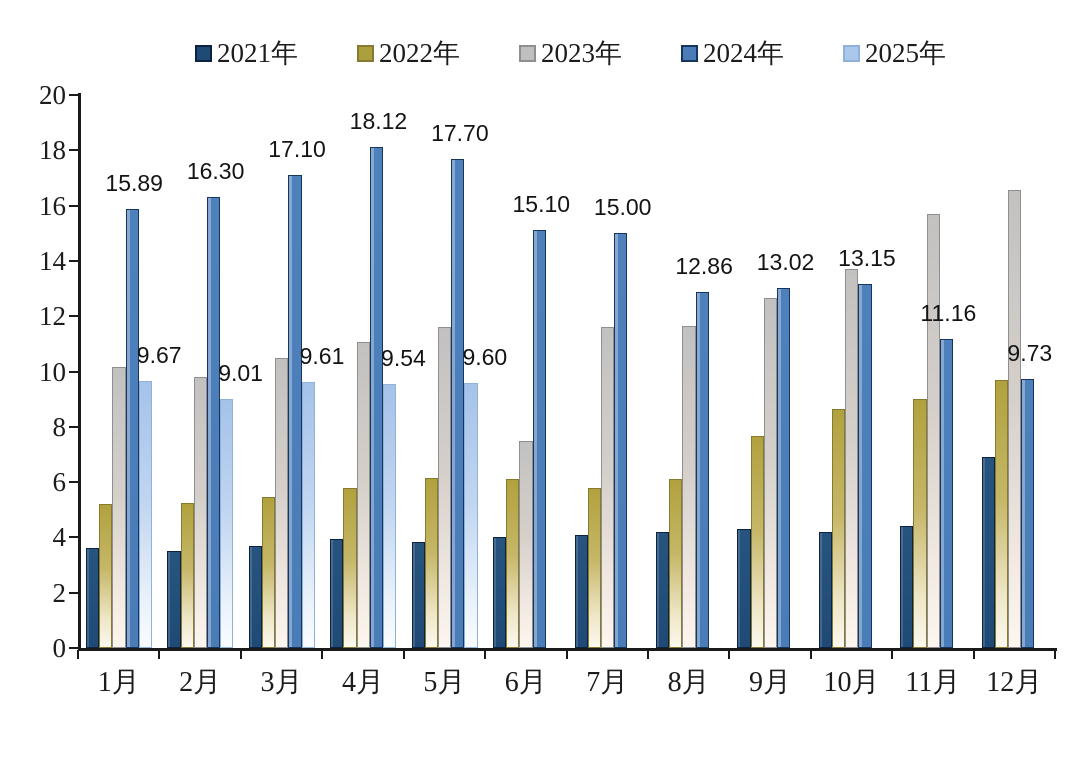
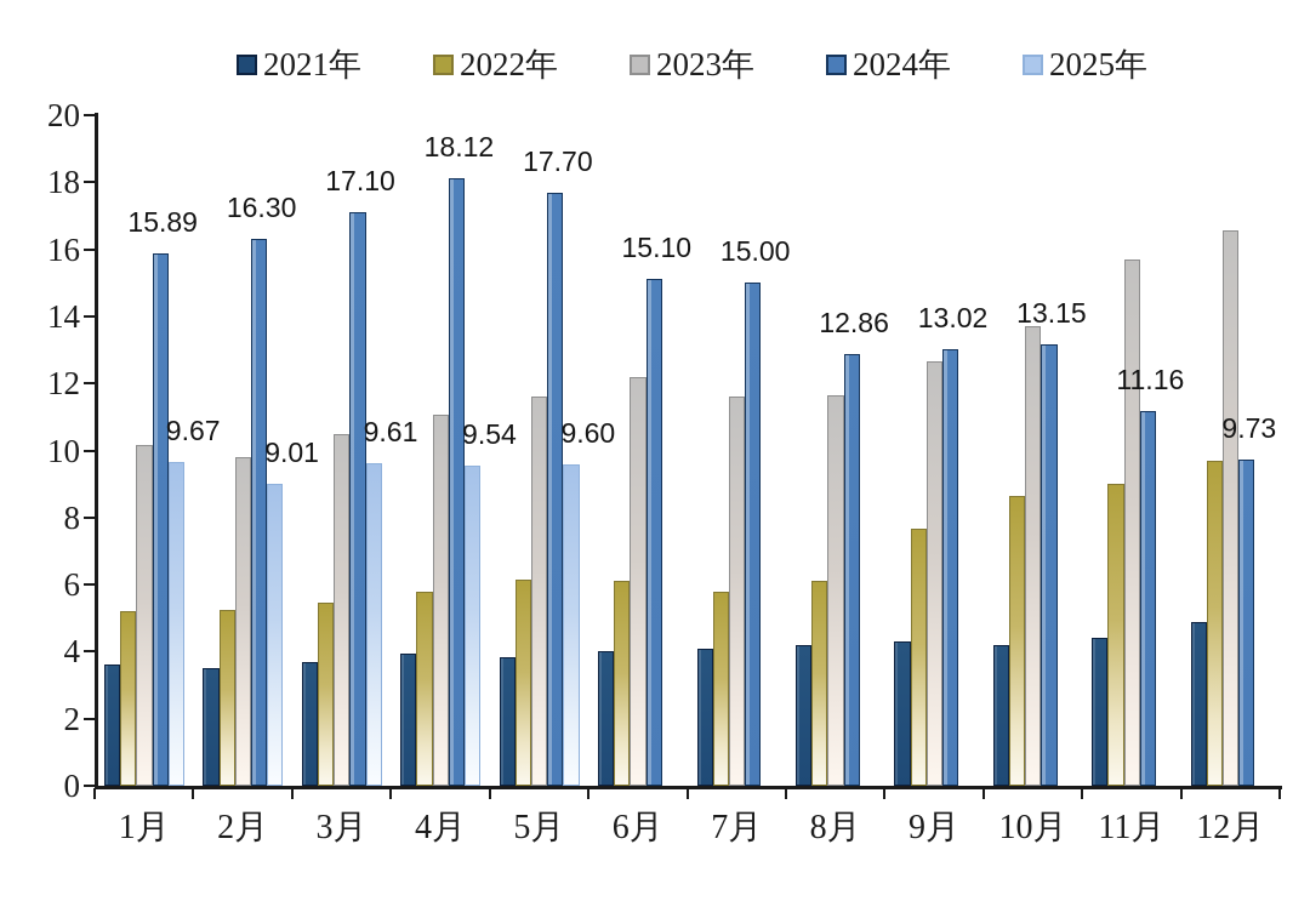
2023年/6月: 7.5 -> 12.2
2021年/12月: 6.9 -> 4.9
